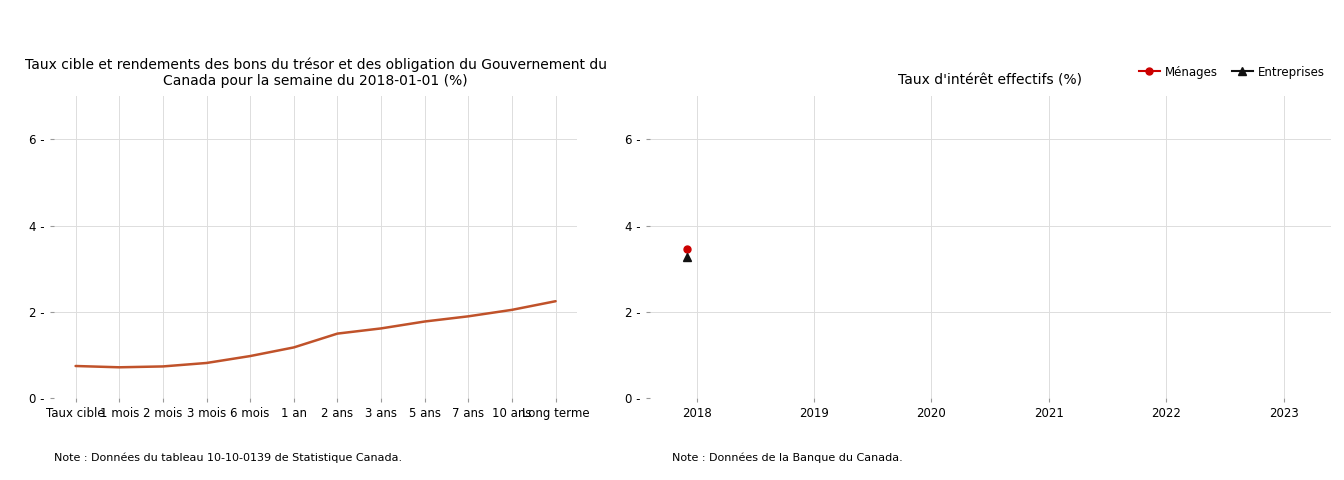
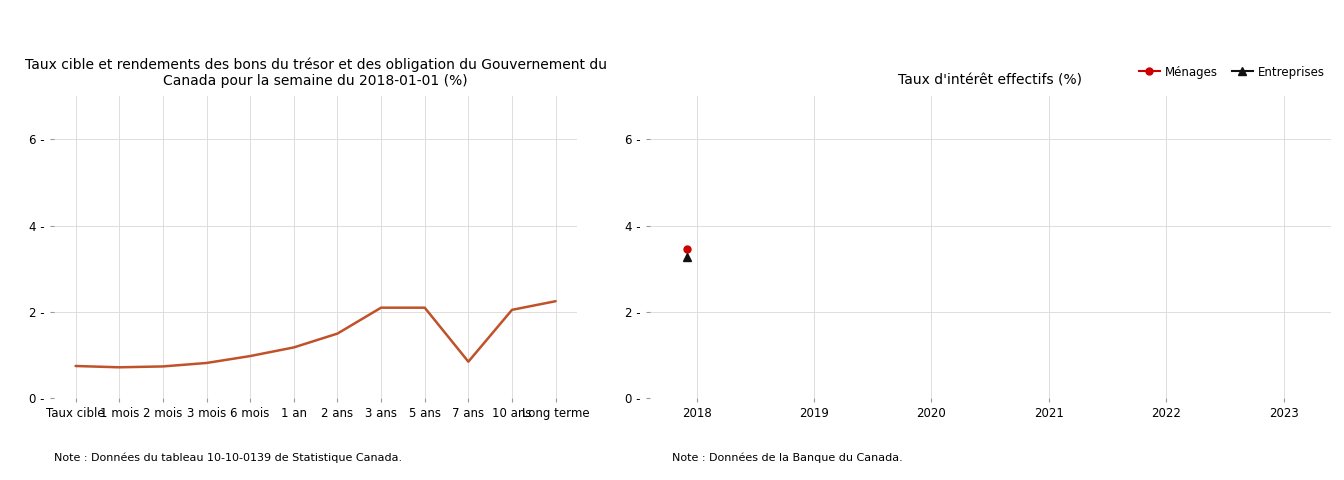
3 ans: 1.62 - -> 2.10 -
5 ans: 1.78 - -> 2.10 -
7 ans: 1.90 - -> 0.85 -
